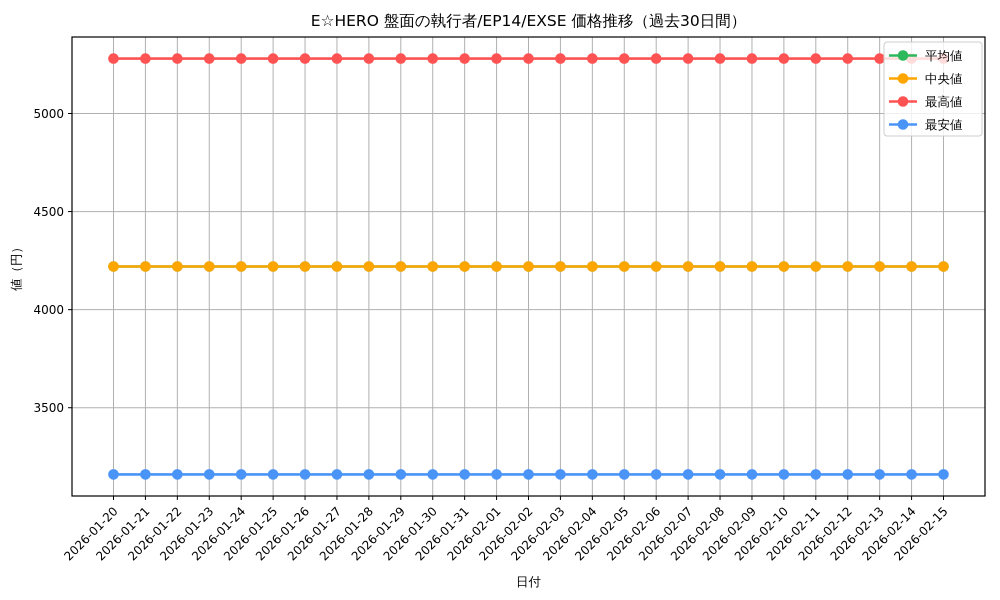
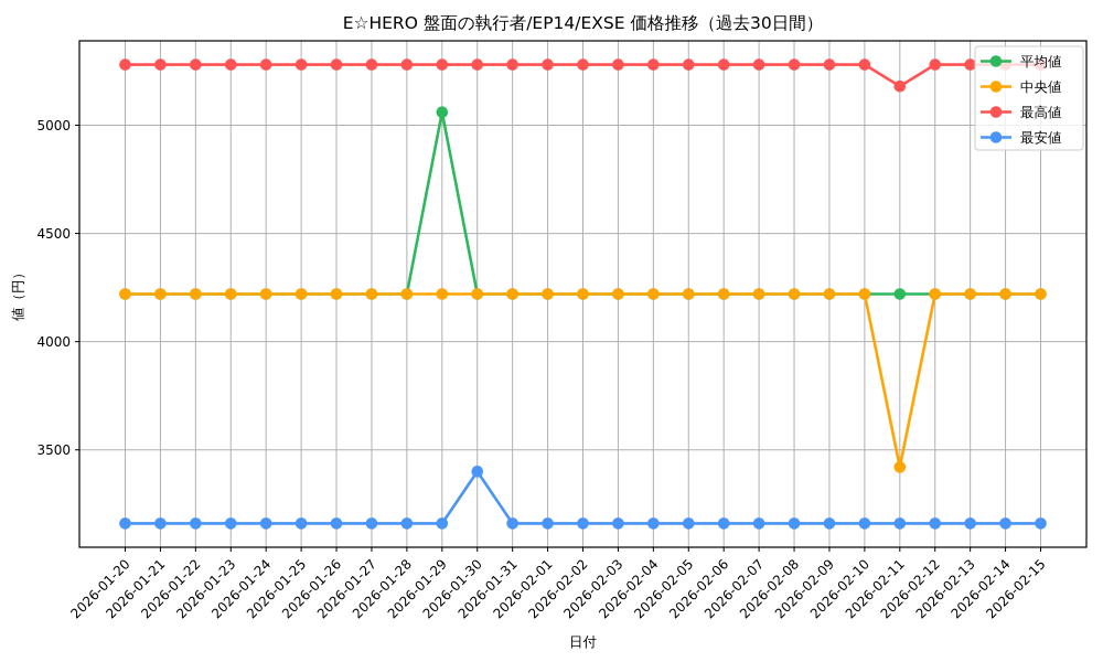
平均値/2026-01-29: 4220 -> 5060
最安値/2026-01-30: 3160 -> 3400
中央値/2026-02-11: 4220 -> 3420
最高値/2026-02-11: 5280 -> 5180
